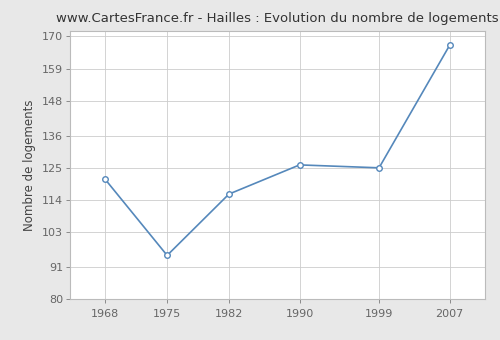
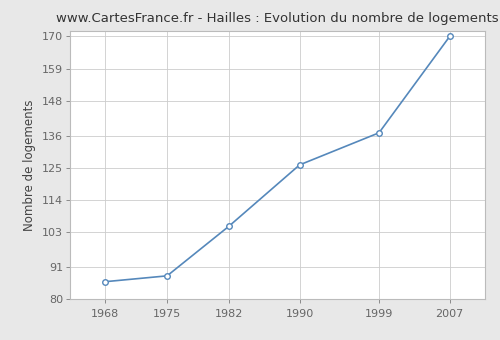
1968: 121 -> 86
1975: 95 -> 88
1982: 116 -> 105
1999: 125 -> 137
2007: 167 -> 170
